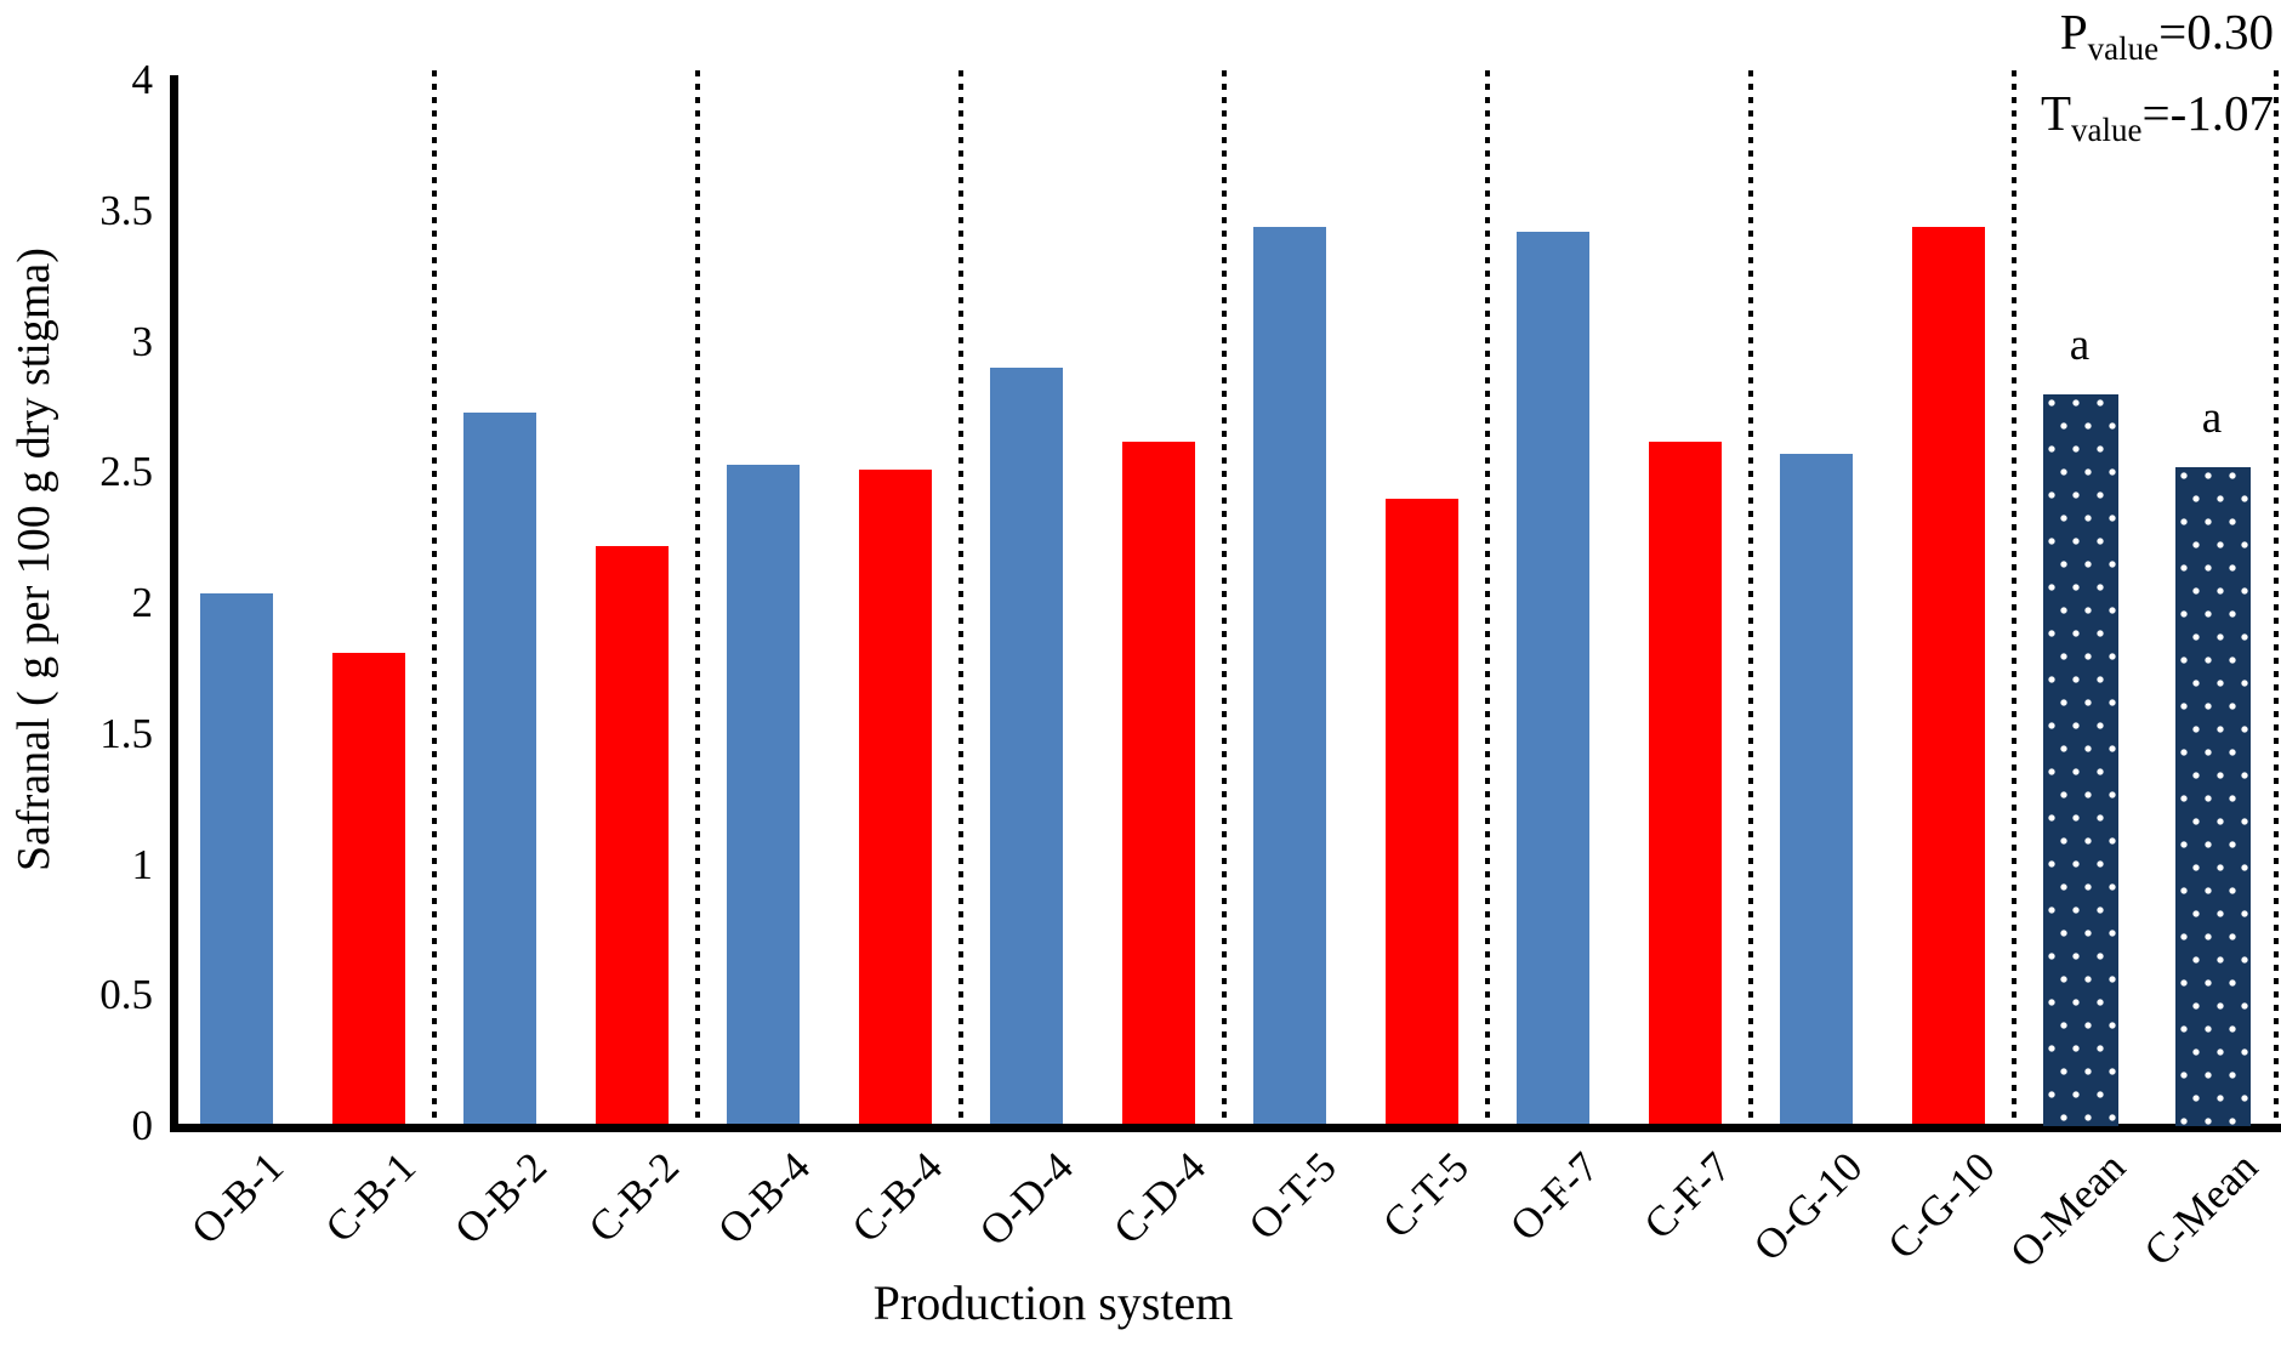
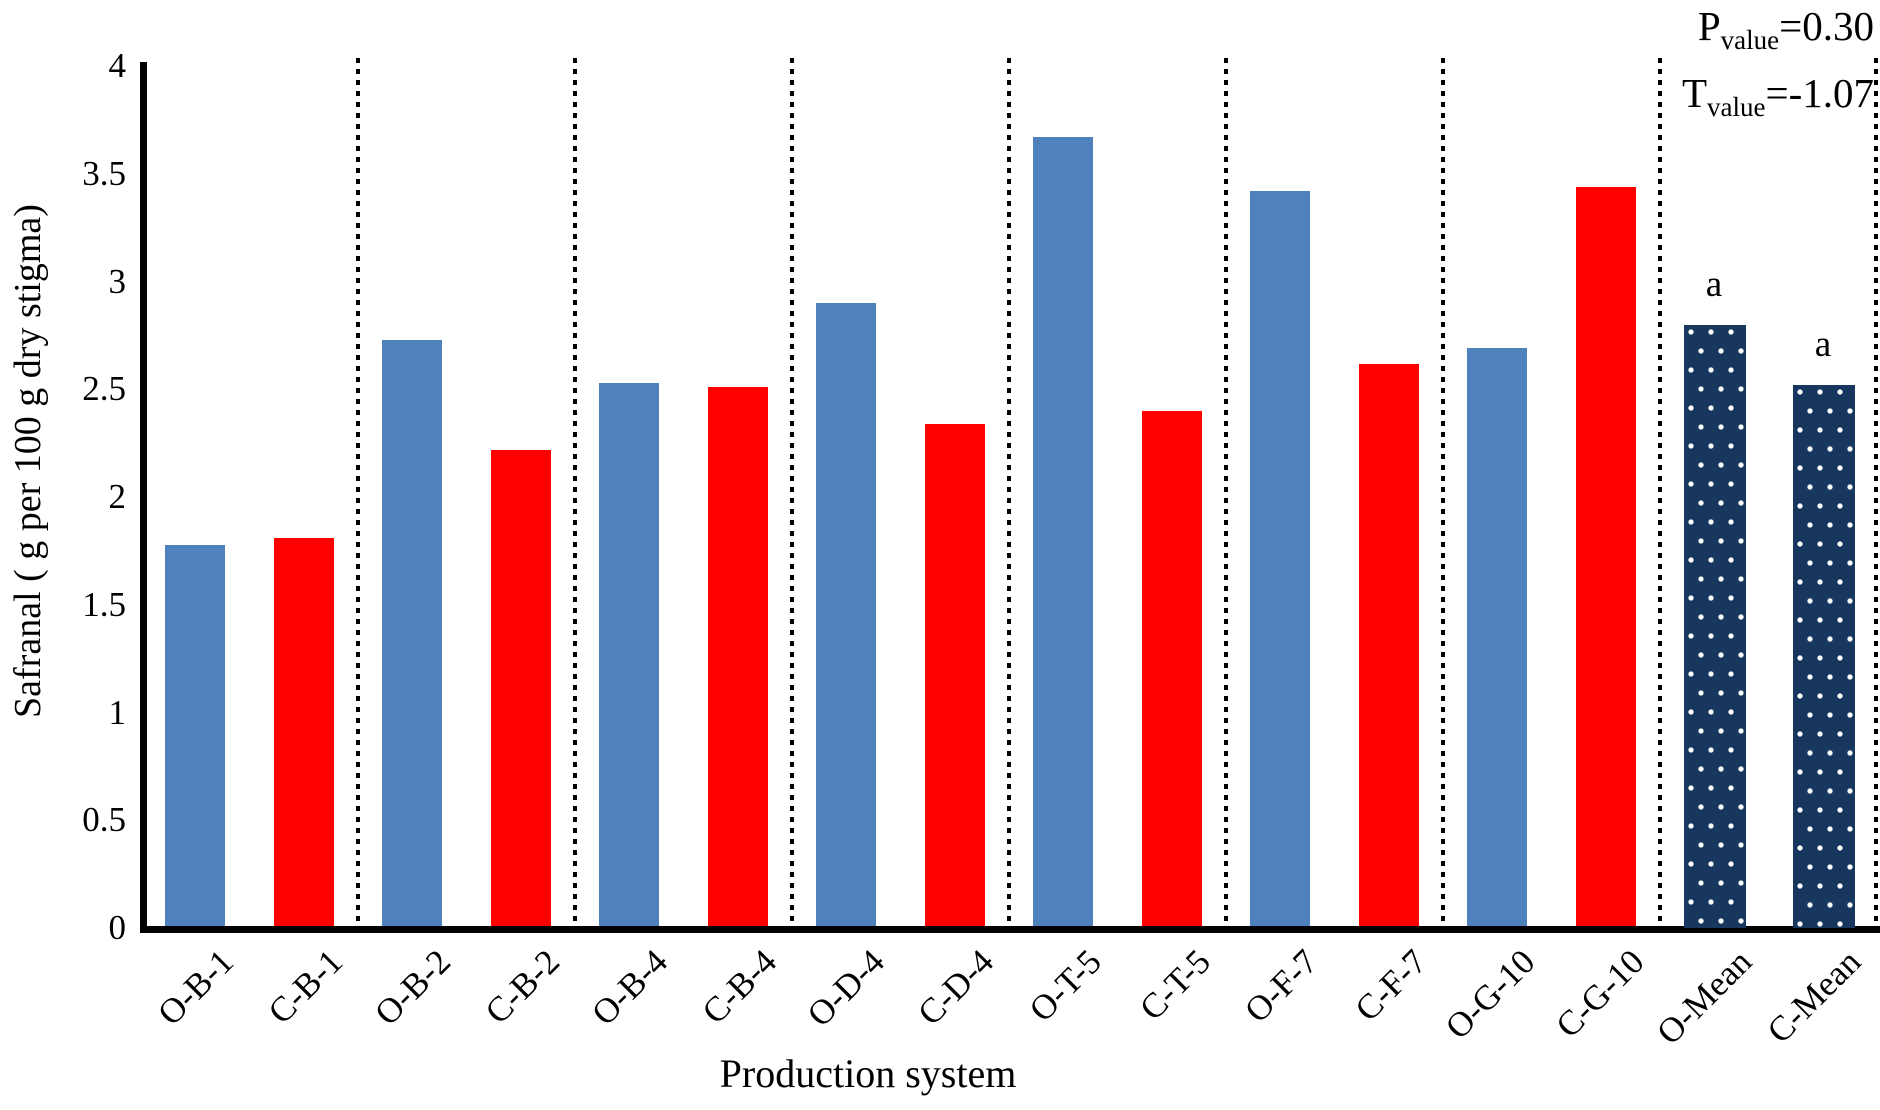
O-B-1: 2.03 -> 1.77
C-D-4: 2.61 -> 2.33
O-T-5: 3.43 -> 3.66
O-G-10: 2.56 -> 2.68
